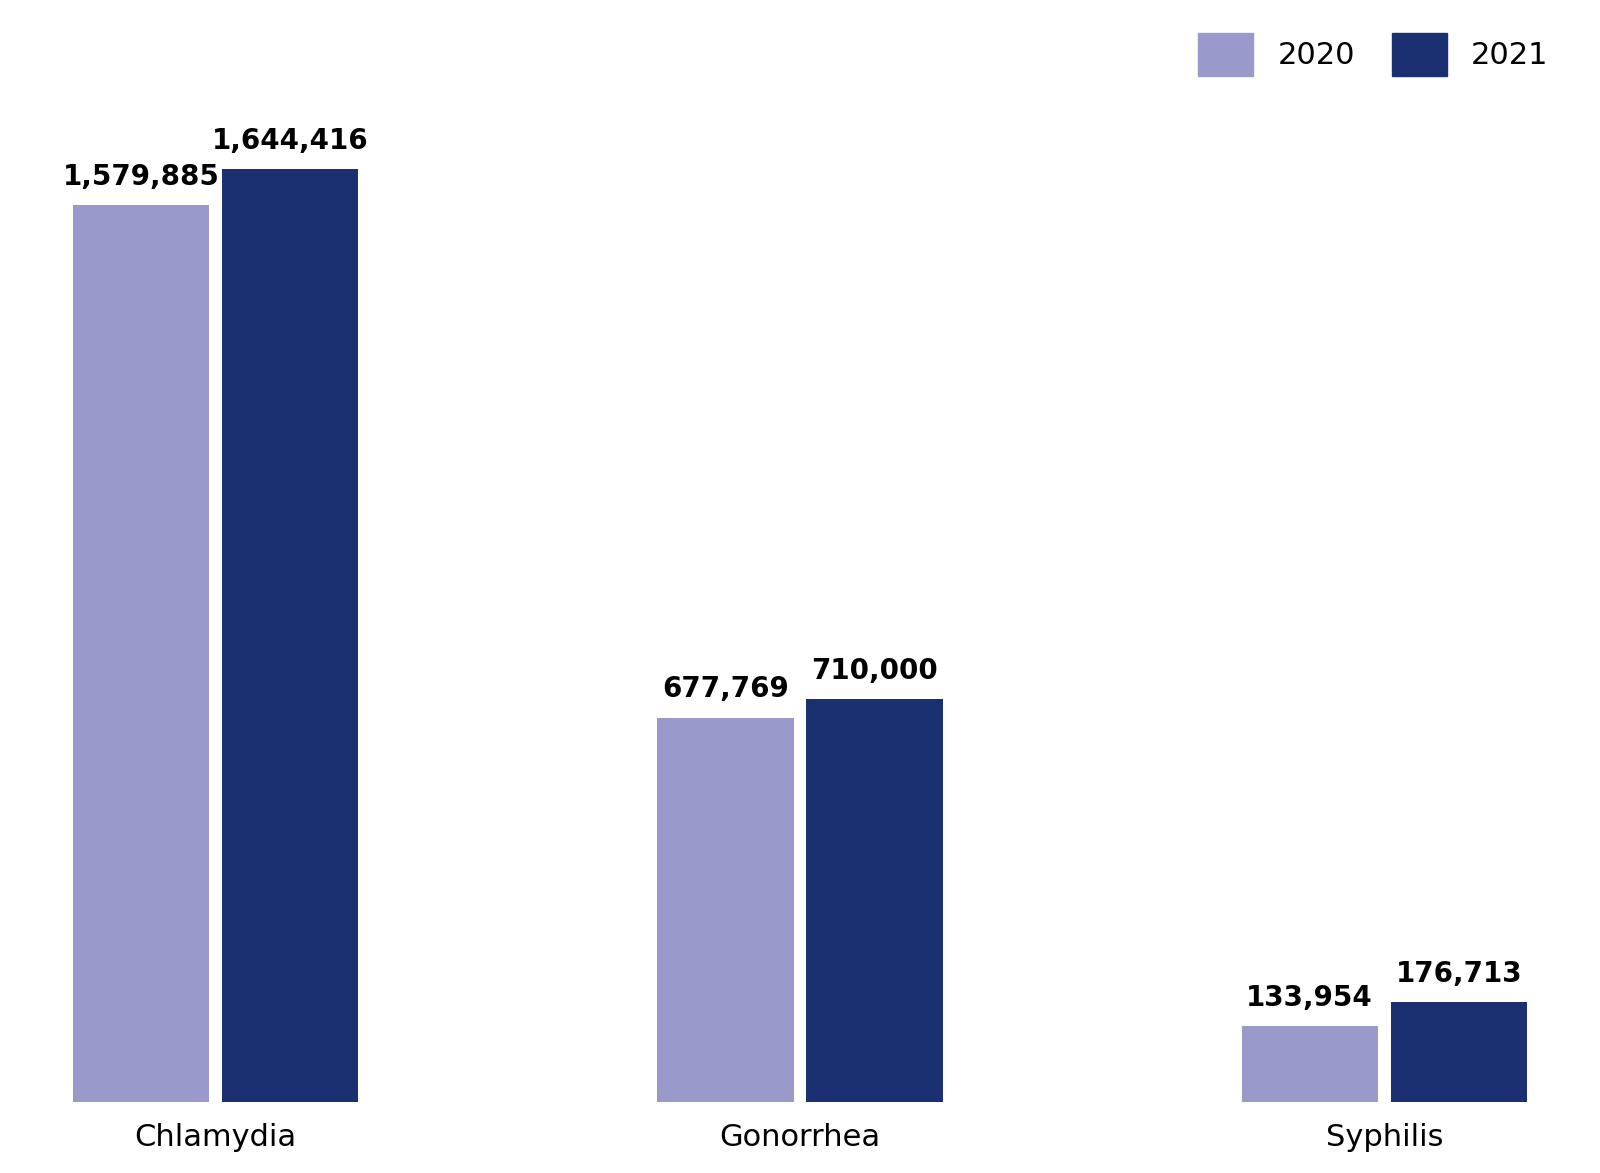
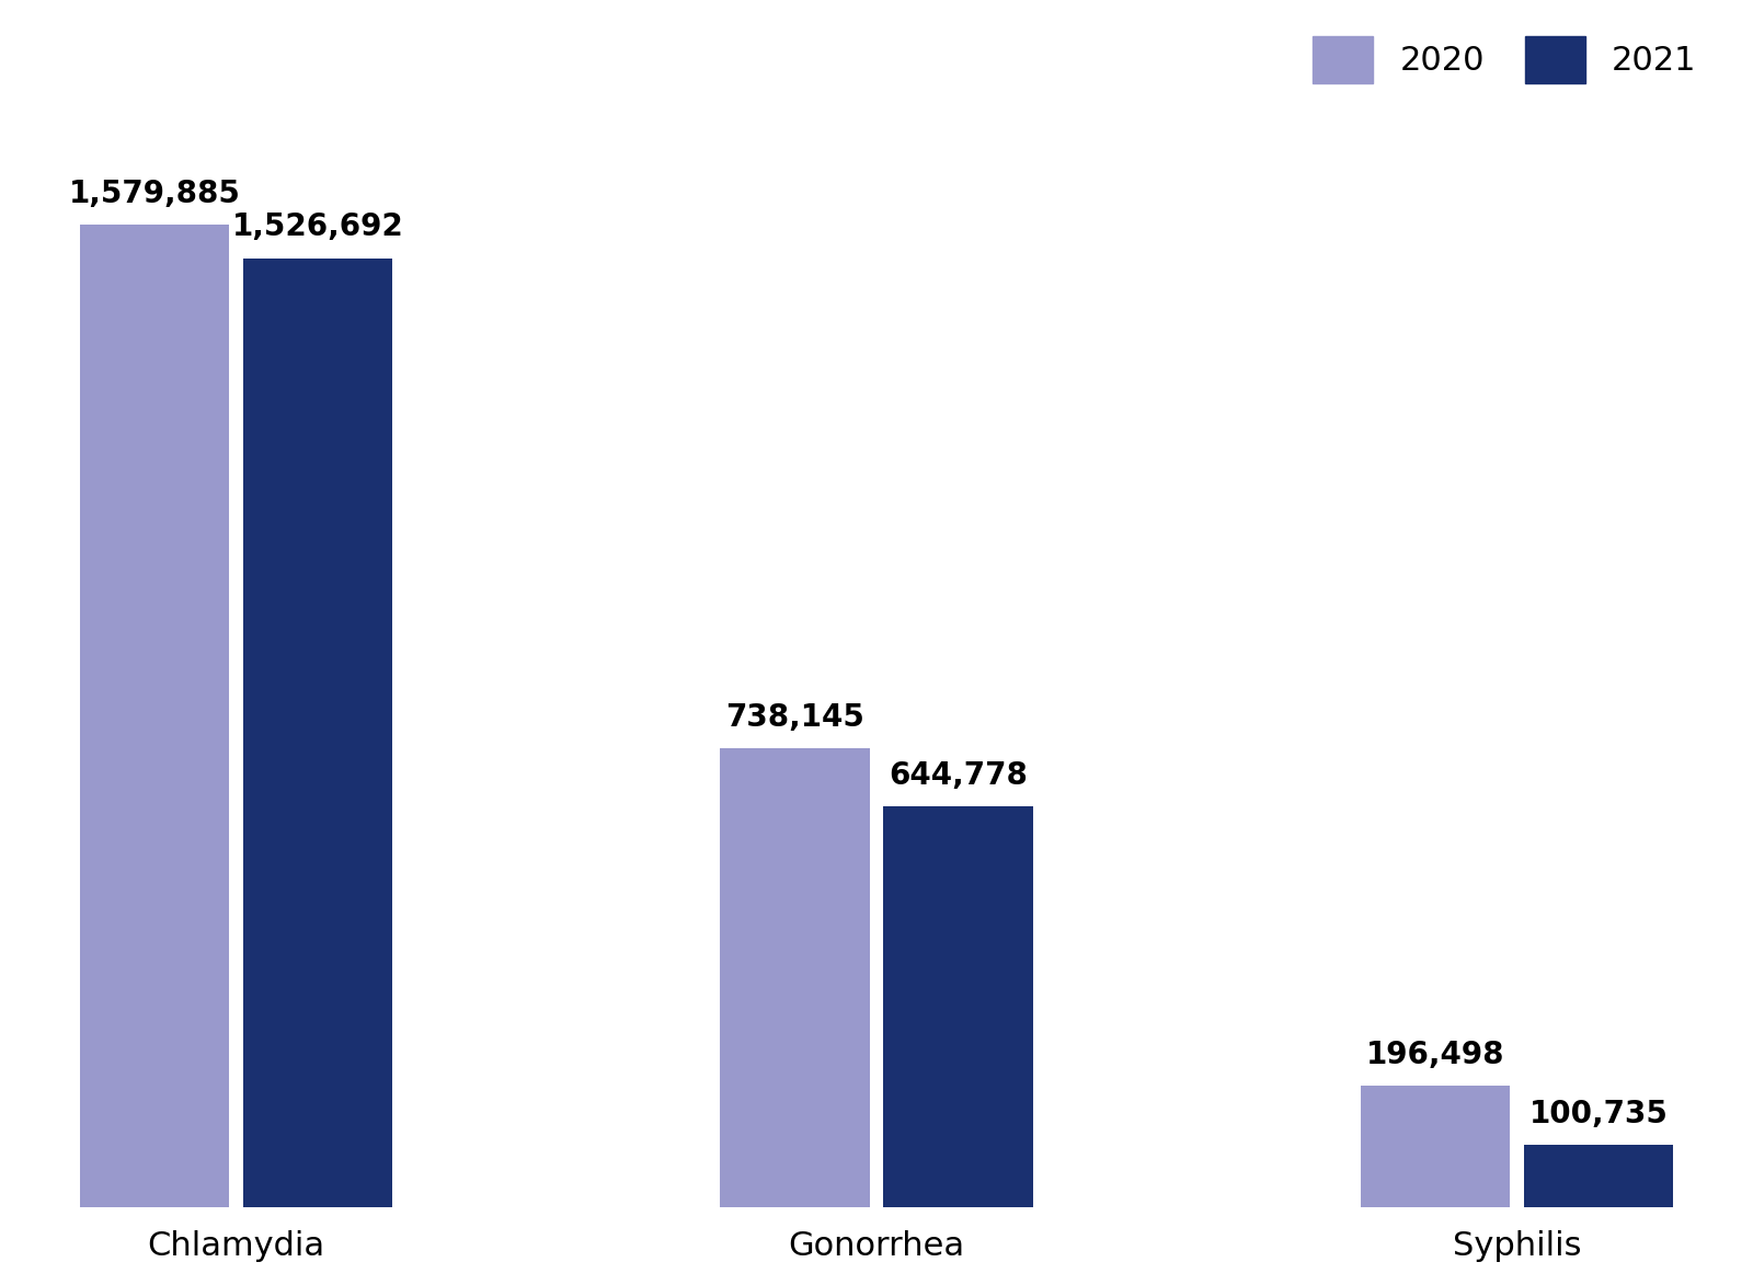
2021/Chlamydia: 1,644,416 -> 1,526,692
2020/Gonorrhea: 677,769 -> 738,145
2021/Gonorrhea: 710,000 -> 644,778
2020/Syphilis: 133,954 -> 196,498
2021/Syphilis: 176,713 -> 100,735
